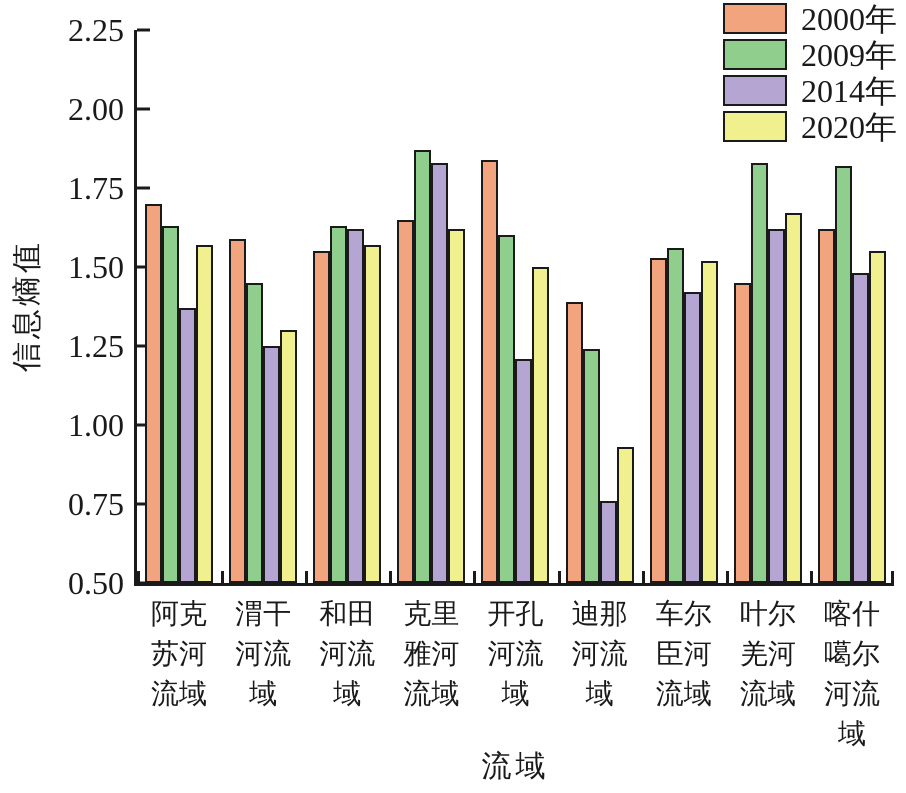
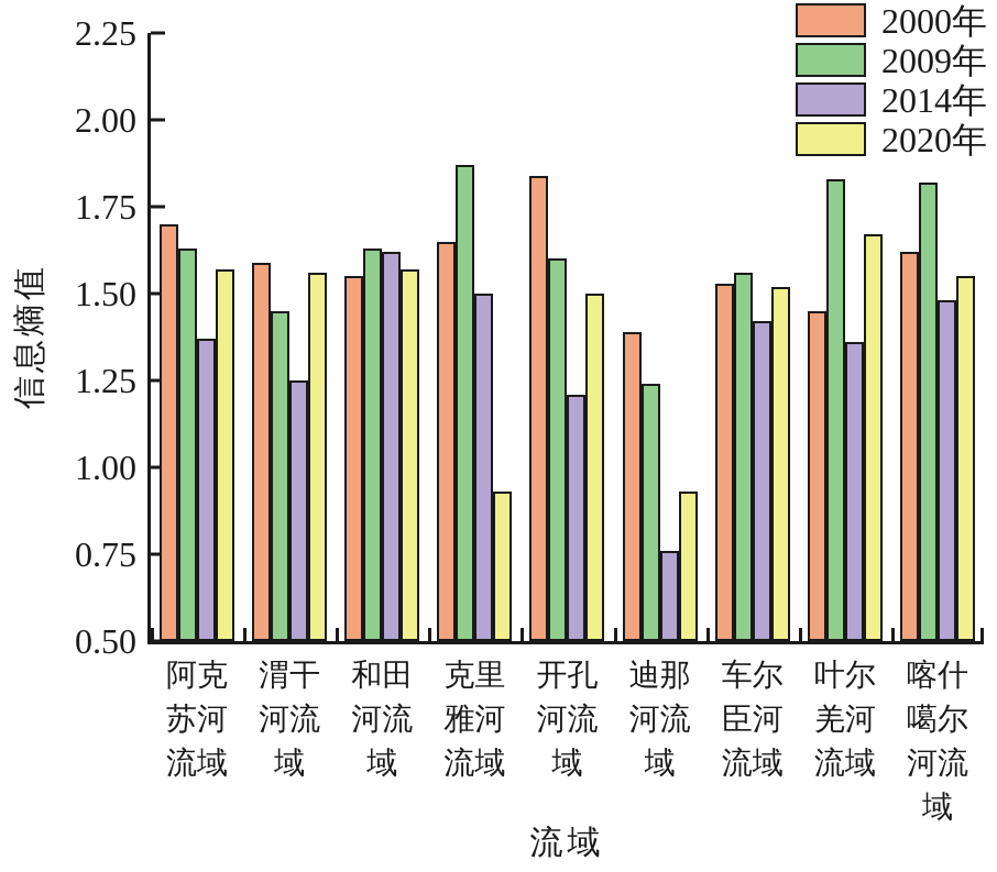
2020年/渭干河流域: 1.30 -> 1.56
2014年/克里雅河流域: 1.83 -> 1.50
2020年/克里雅河流域: 1.62 -> 0.93
2014年/叶尔羌河流域: 1.62 -> 1.36
